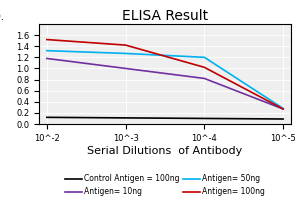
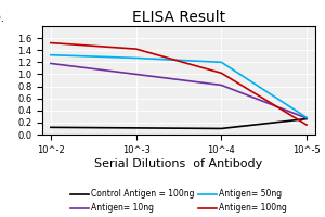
Control Antigen = 100ng/10^-5: 0.09 -> 0.26
Antigen= 100ng/10^-5: 0.27 -> 0.16
